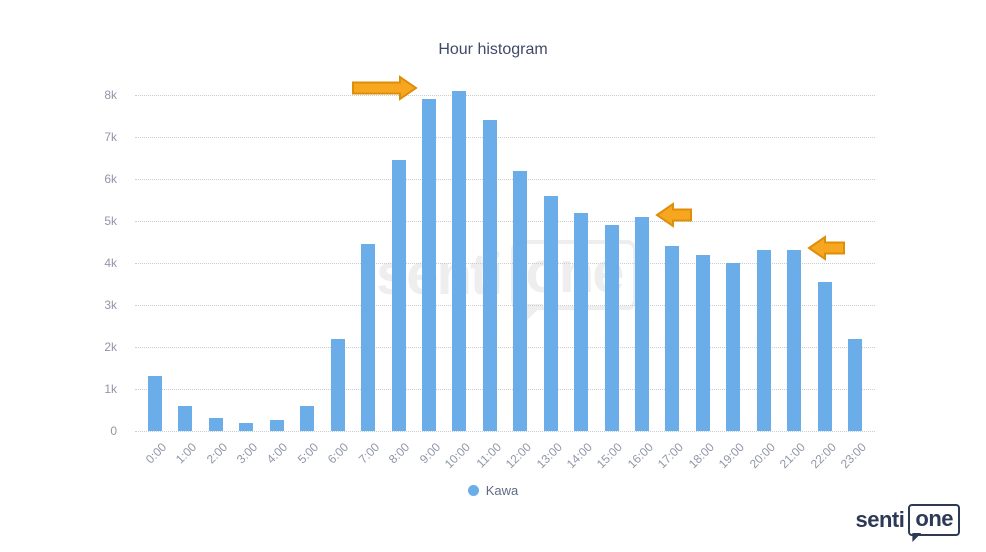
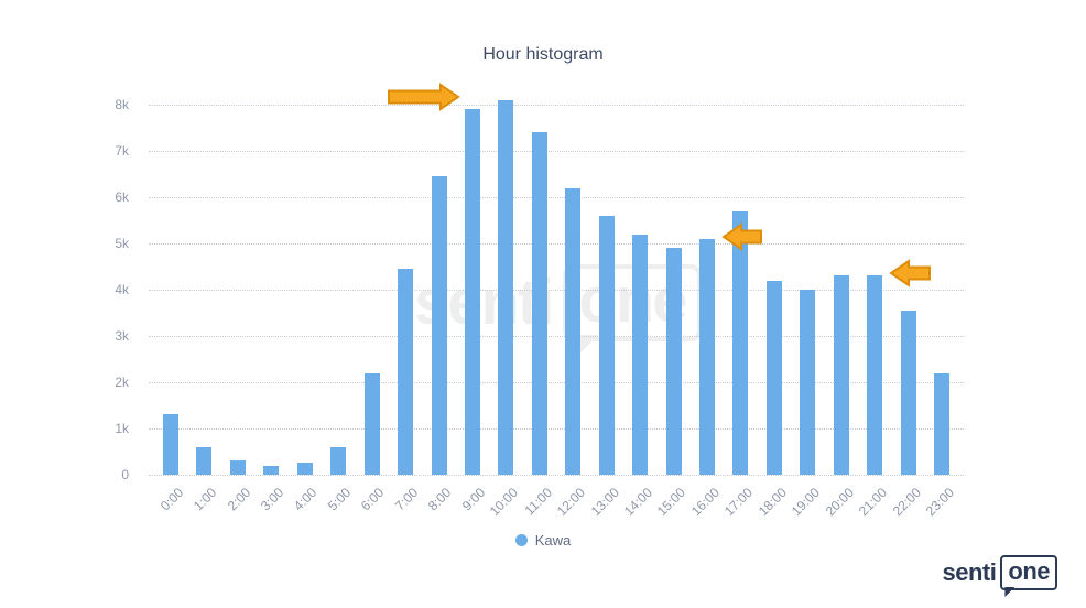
17:00: 4.4k -> 5.7k
